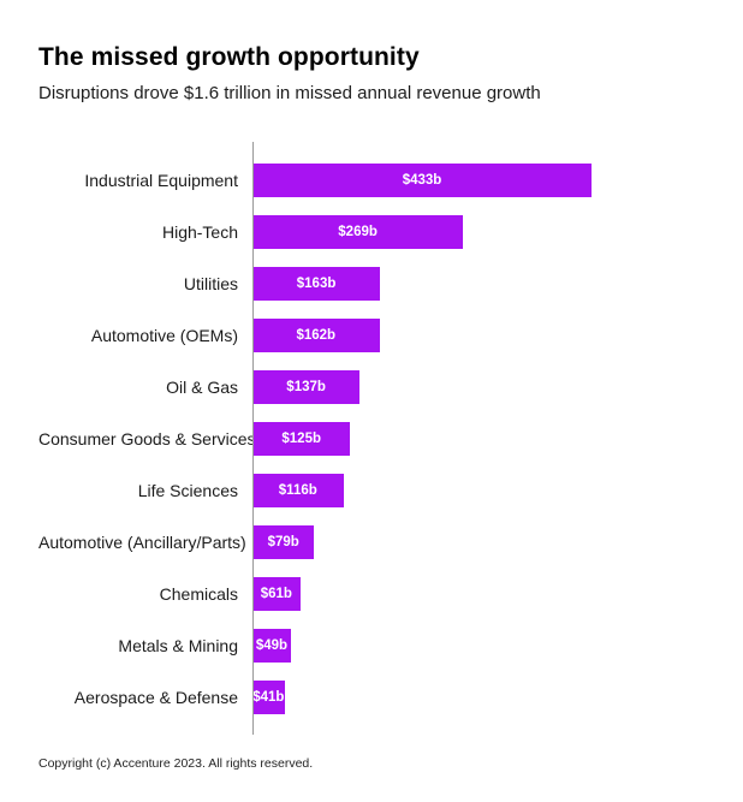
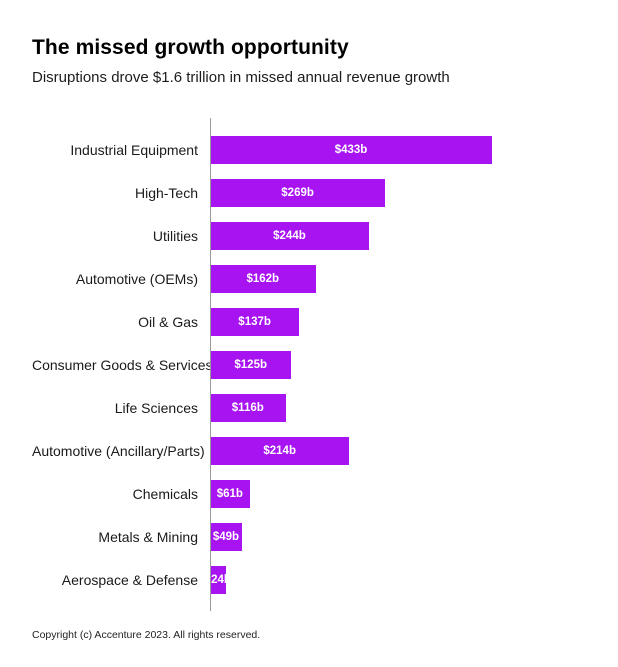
Utilities: $163b -> $244b
Automotive (Ancillary/Parts): $79b -> $214b
Aerospace & Defense: $41b -> $24b
